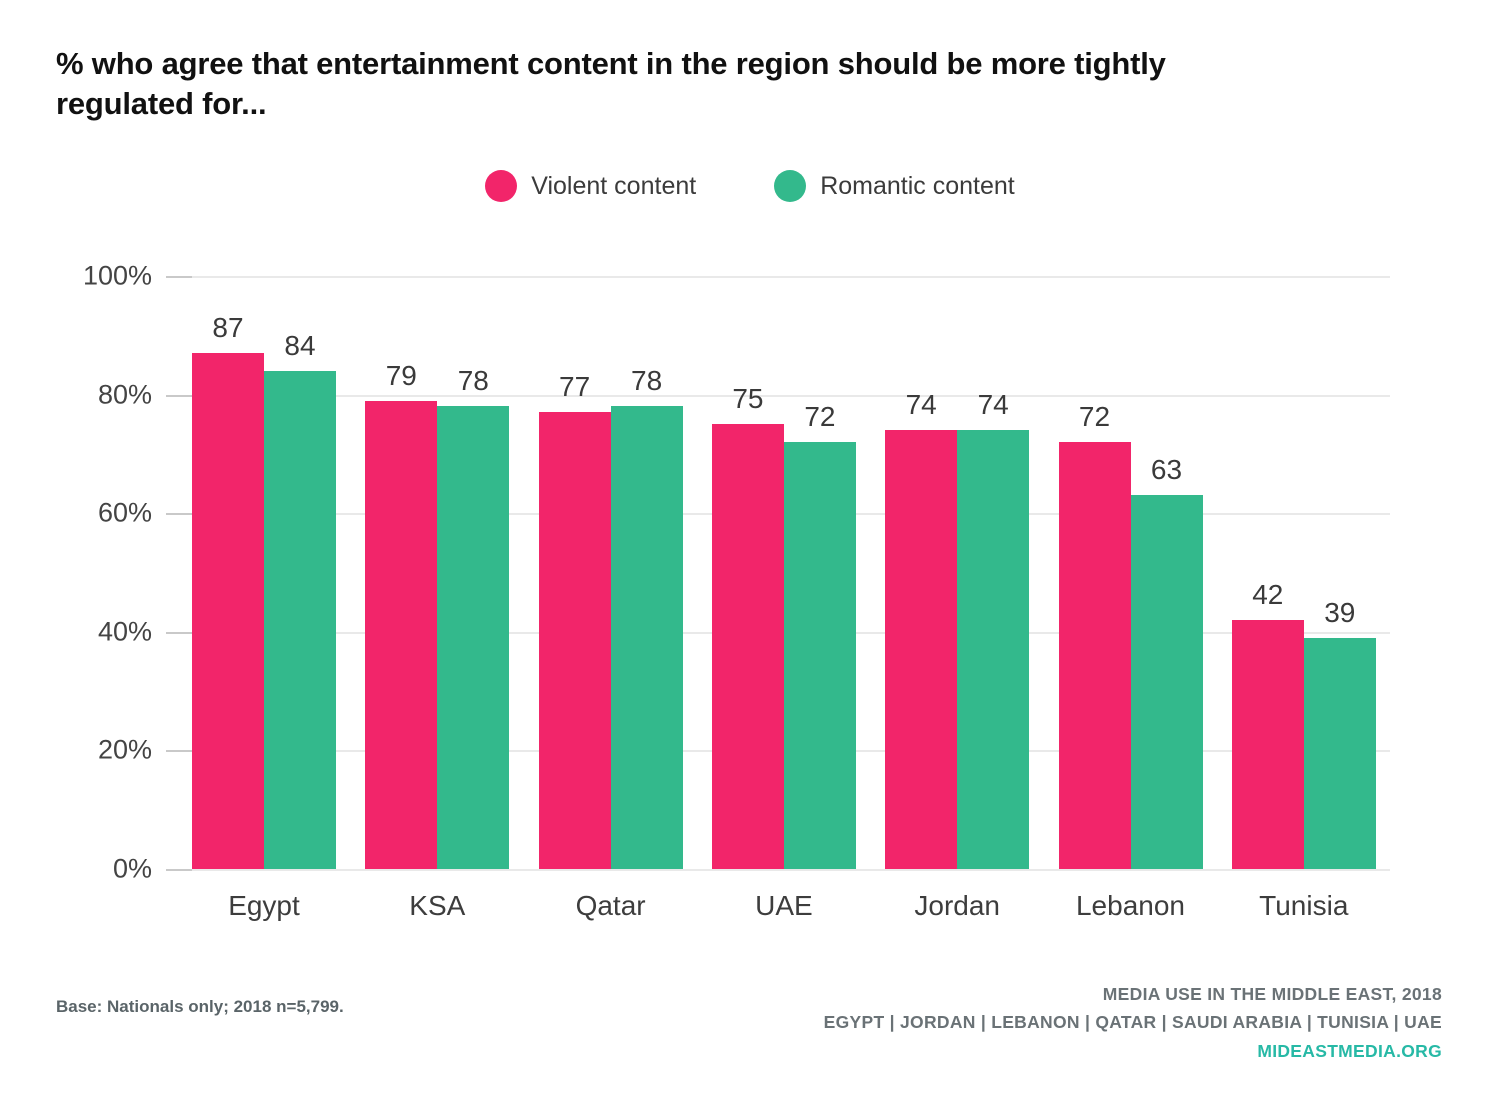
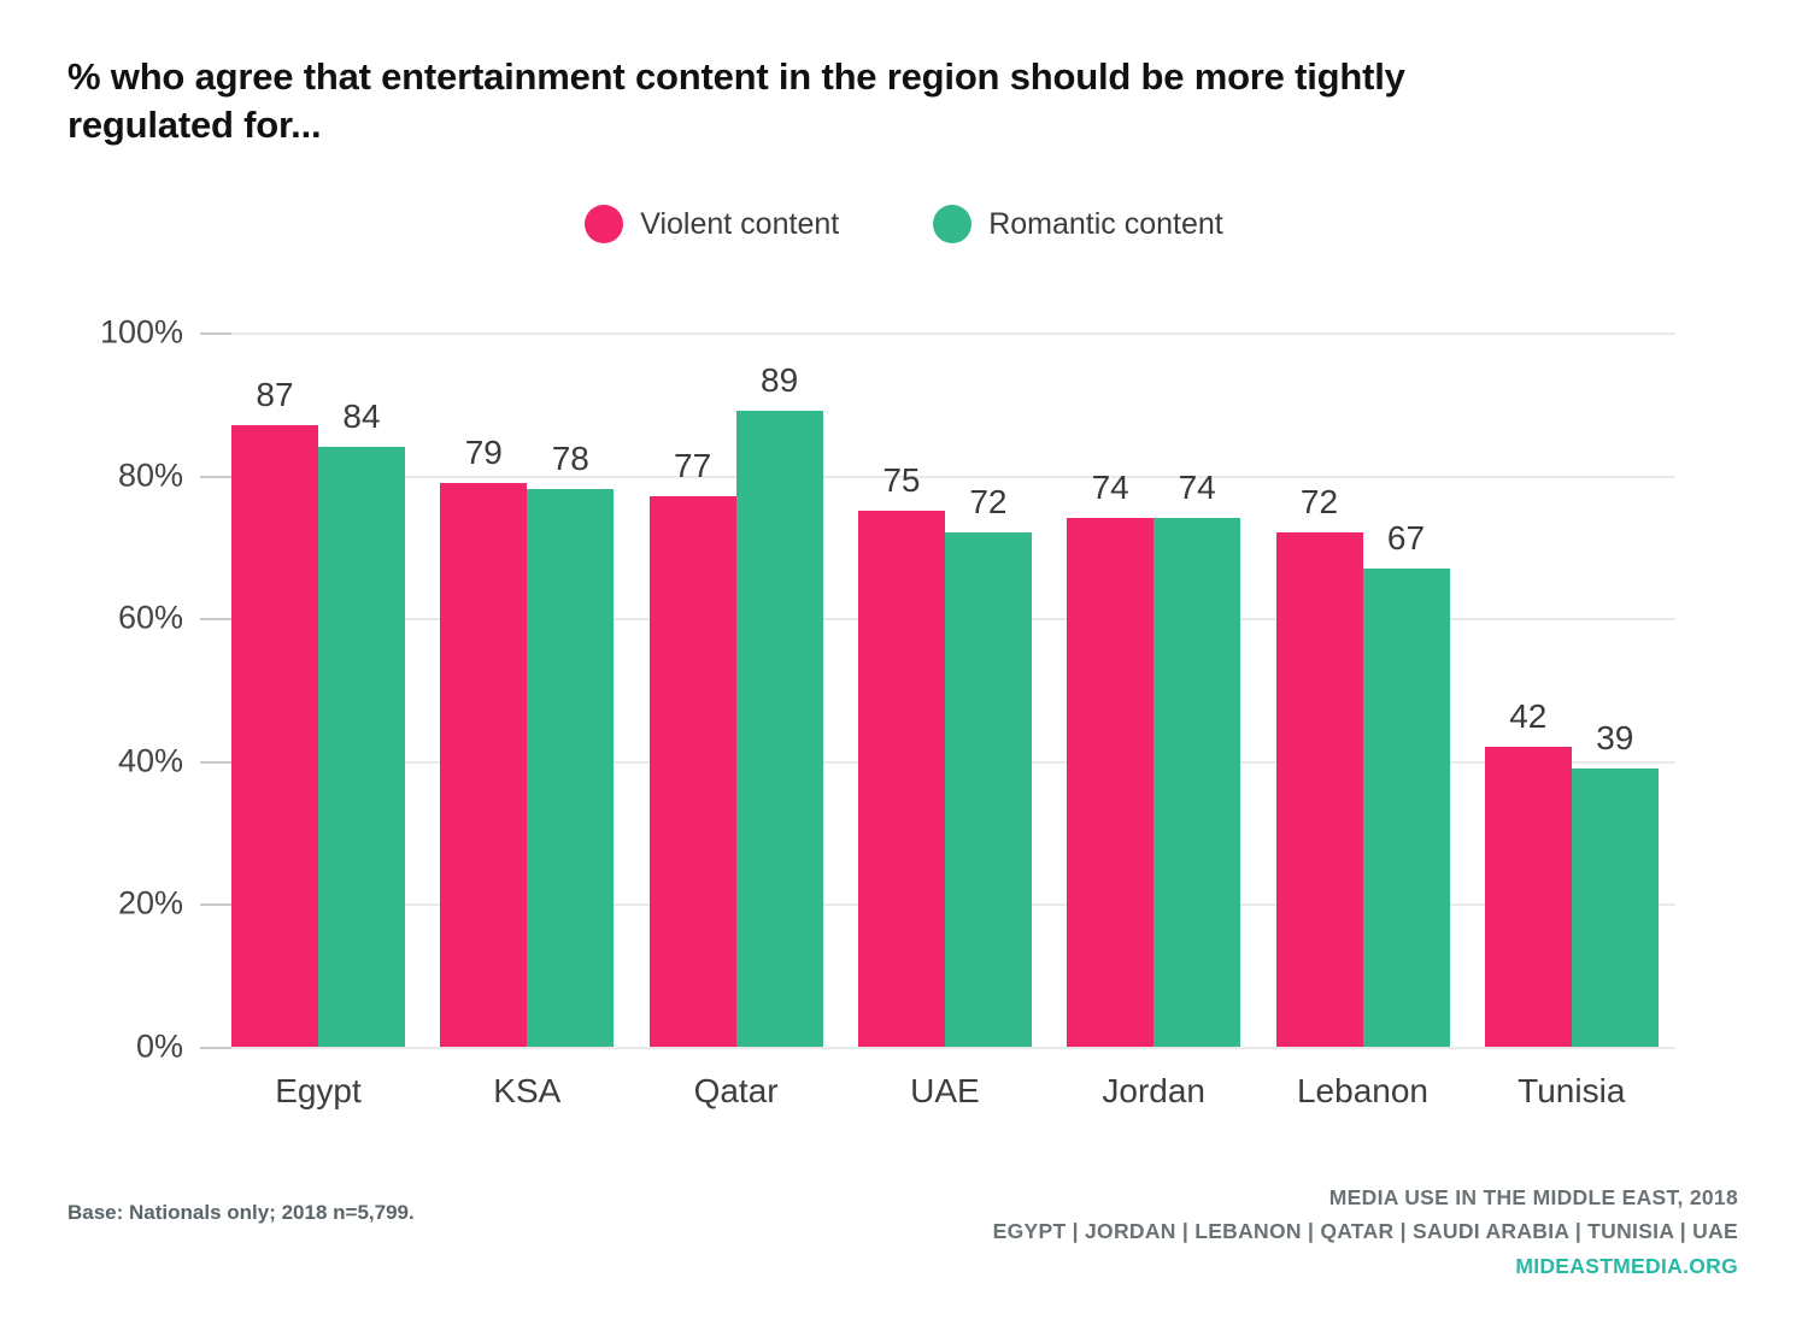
Romantic content/Qatar: 78 -> 89
Romantic content/Lebanon: 63 -> 67
